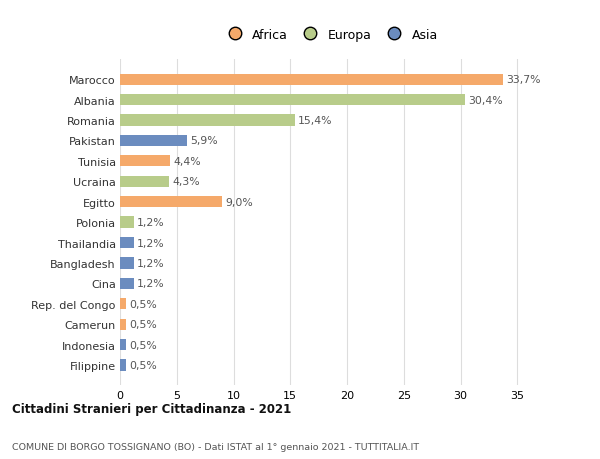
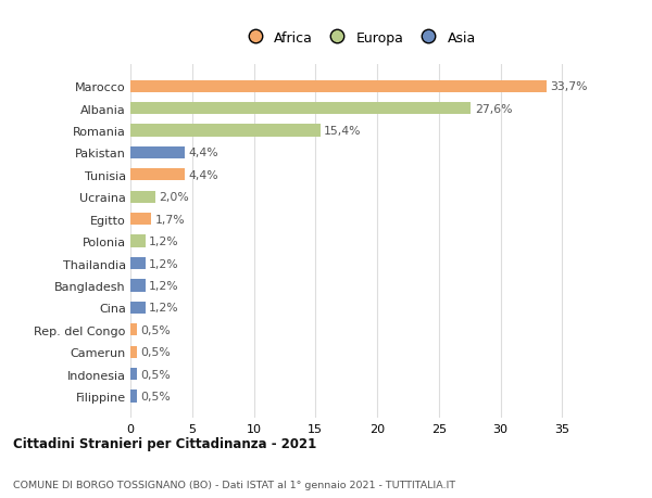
Albania: 30,4% -> 27,6%
Pakistan: 5,9% -> 4,4%
Ucraina: 4,3% -> 2,0%
Egitto: 9,0% -> 1,7%
